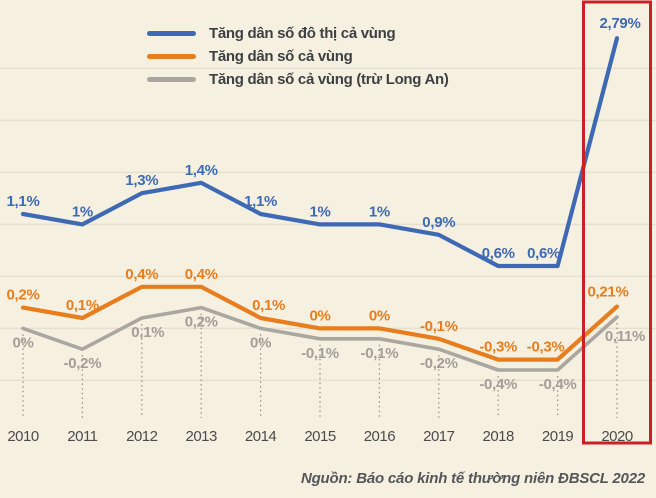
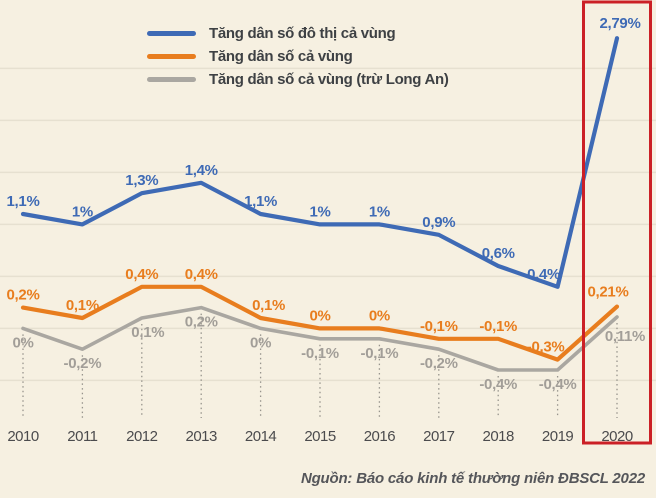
Tăng dân số cả vùng/2018: -0,3% -> -0,1%
Tăng dân số đô thị cả vùng/2019: 0,6% -> 0,4%
